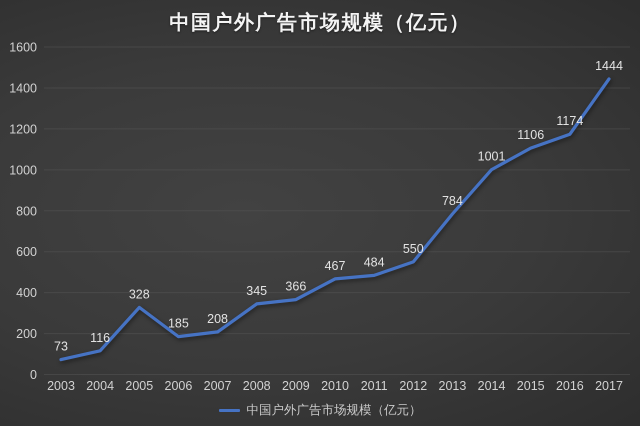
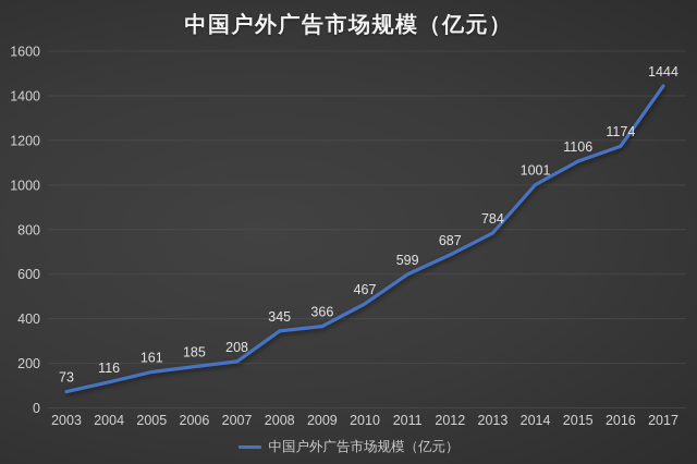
2005: 328 -> 161
2011: 484 -> 599
2012: 550 -> 687
